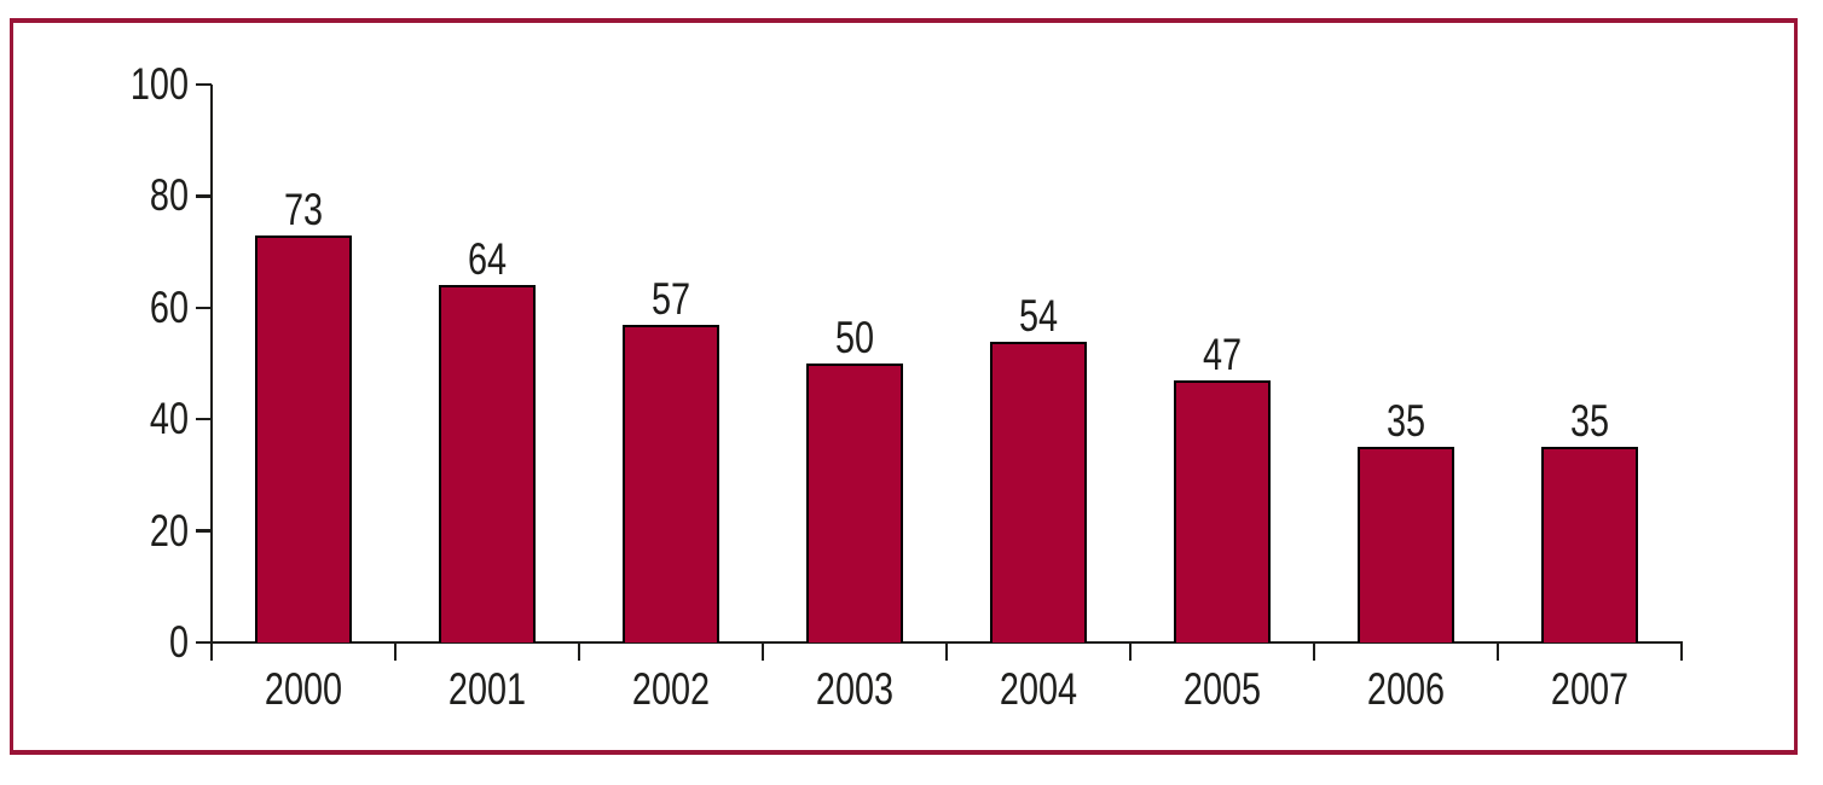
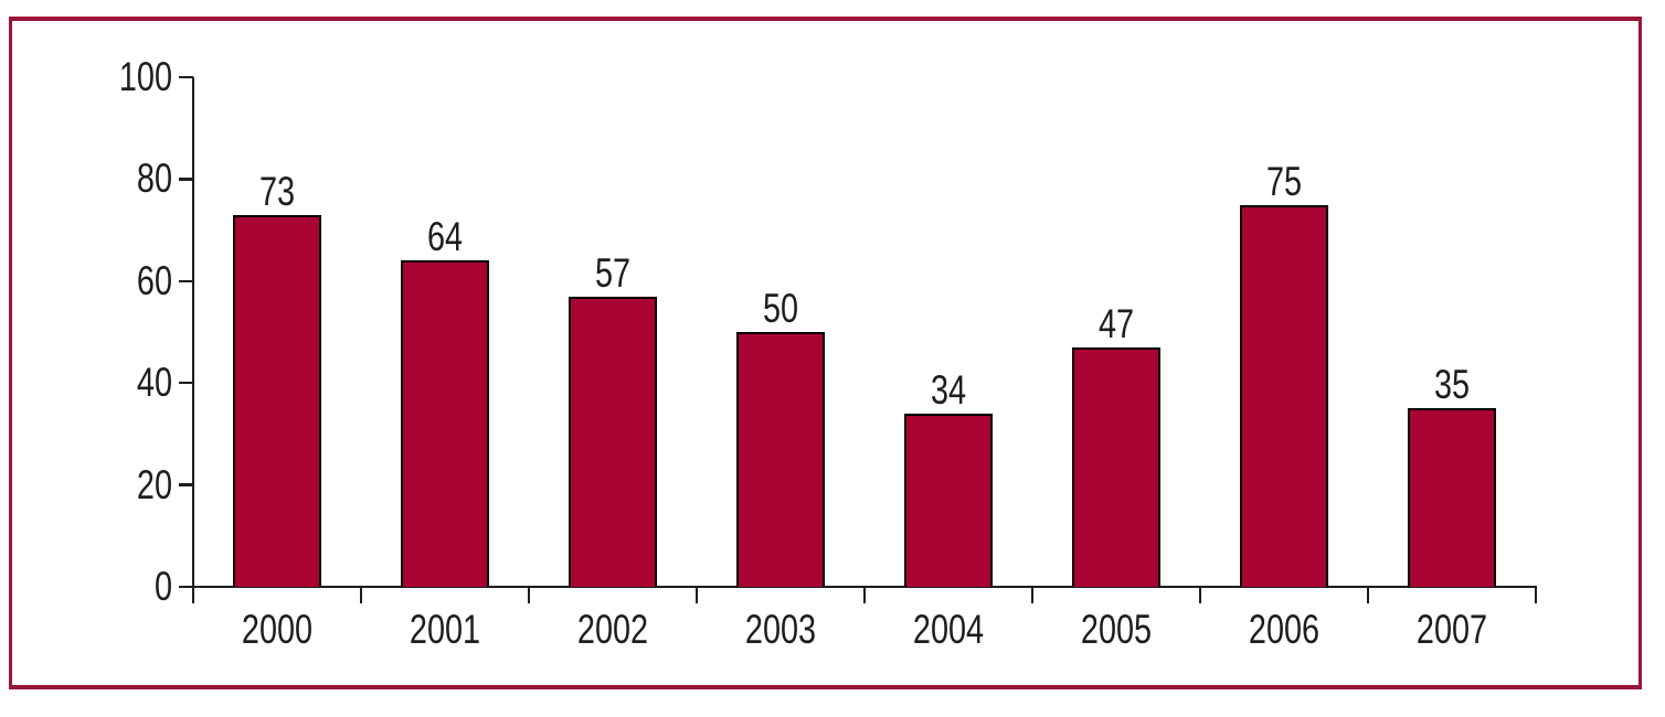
2004: 54 -> 34
2006: 35 -> 75
